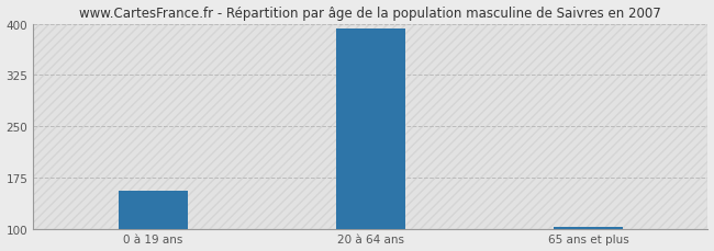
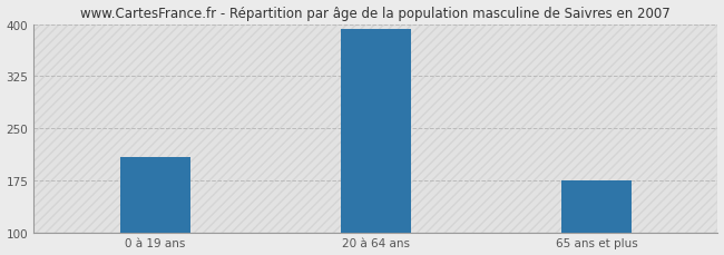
0 à 19 ans: 155 -> 208
65 ans et plus: 103 -> 174
